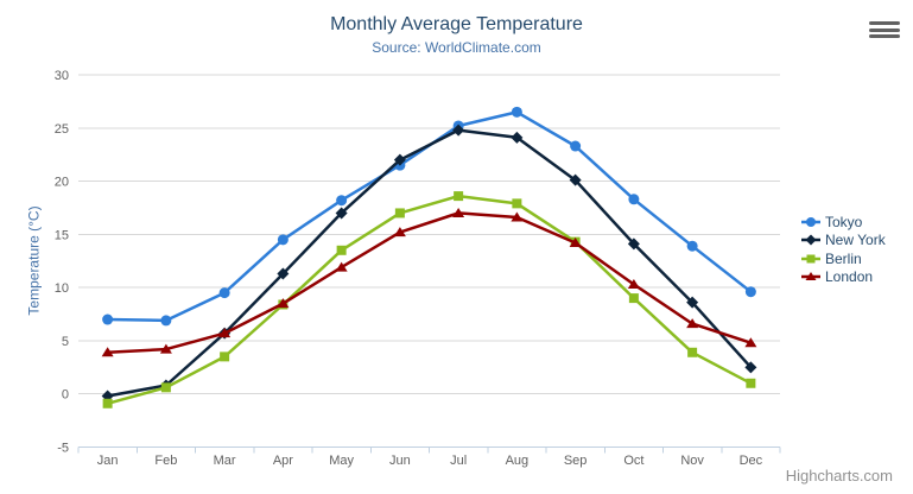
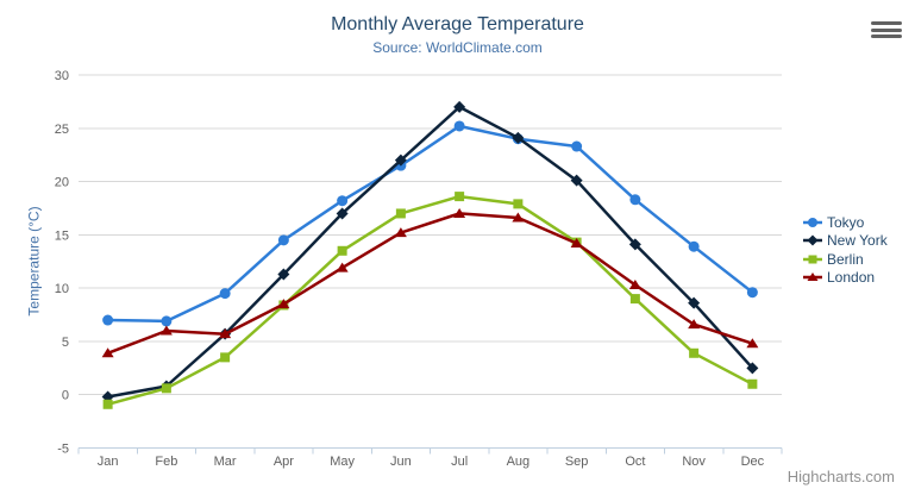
London/Feb: 4 -> 6
New York/Jul: 25 -> 27
Tokyo/Aug: 26 -> 24
